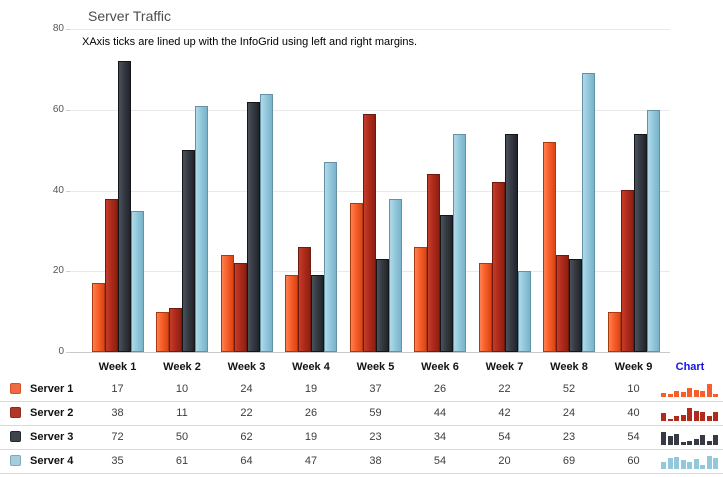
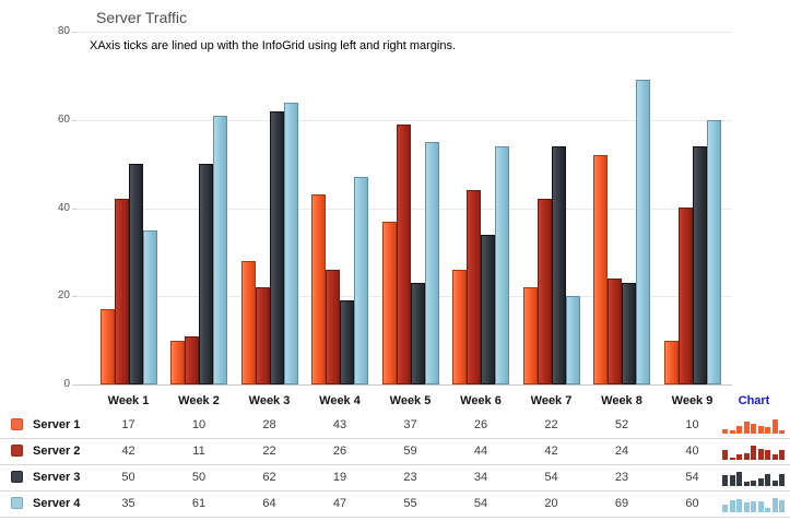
Server 2/Week 1: 38 -> 42
Server 3/Week 1: 72 -> 50
Server 1/Week 3: 24 -> 28
Server 1/Week 4: 19 -> 43
Server 4/Week 5: 38 -> 55
